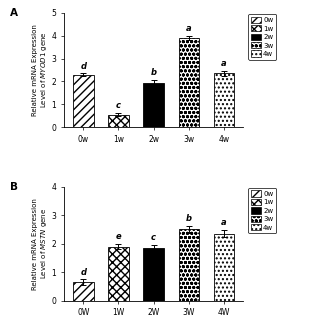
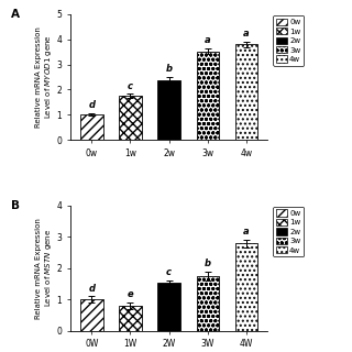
0w: 2.30 -> 1.00
1w: 0.55 -> 1.75
2w: 1.95 -> 2.38
3w: 3.90 -> 3.52
4w: 2.35 -> 3.80
0W: 0.65 -> 1.00
1W: 1.90 -> 0.80
2W: 1.85 -> 1.52
3W: 2.50 -> 1.75
4W: 2.35 -> 2.78
